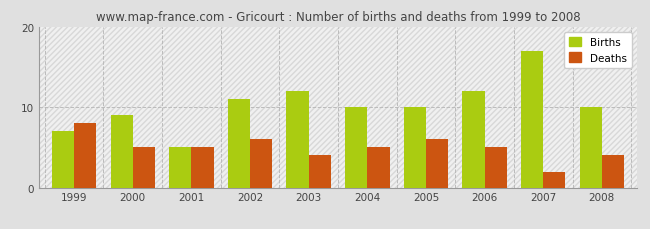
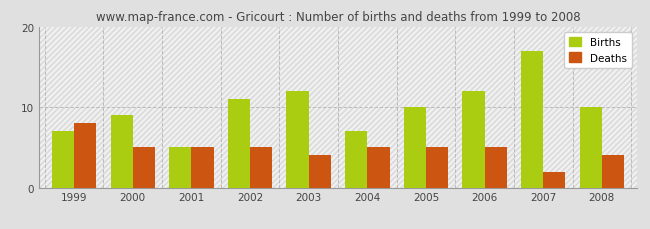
Deaths/2002: 6 -> 5
Births/2004: 10 -> 7
Deaths/2005: 6 -> 5
